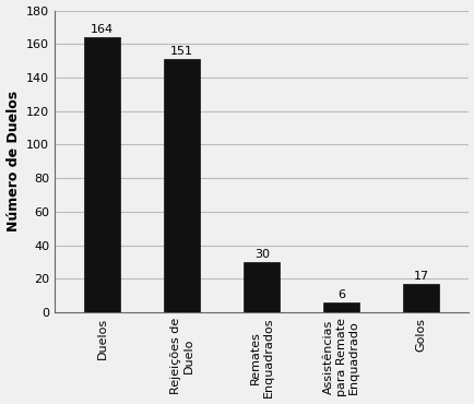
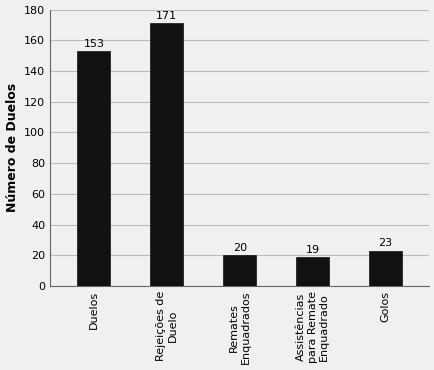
Duelos: 164 -> 153
Rejeições de Duelo: 151 -> 171
Remates Enquadrados: 30 -> 20
Assistências para Remate Enquadrado: 6 -> 19
Golos: 17 -> 23
